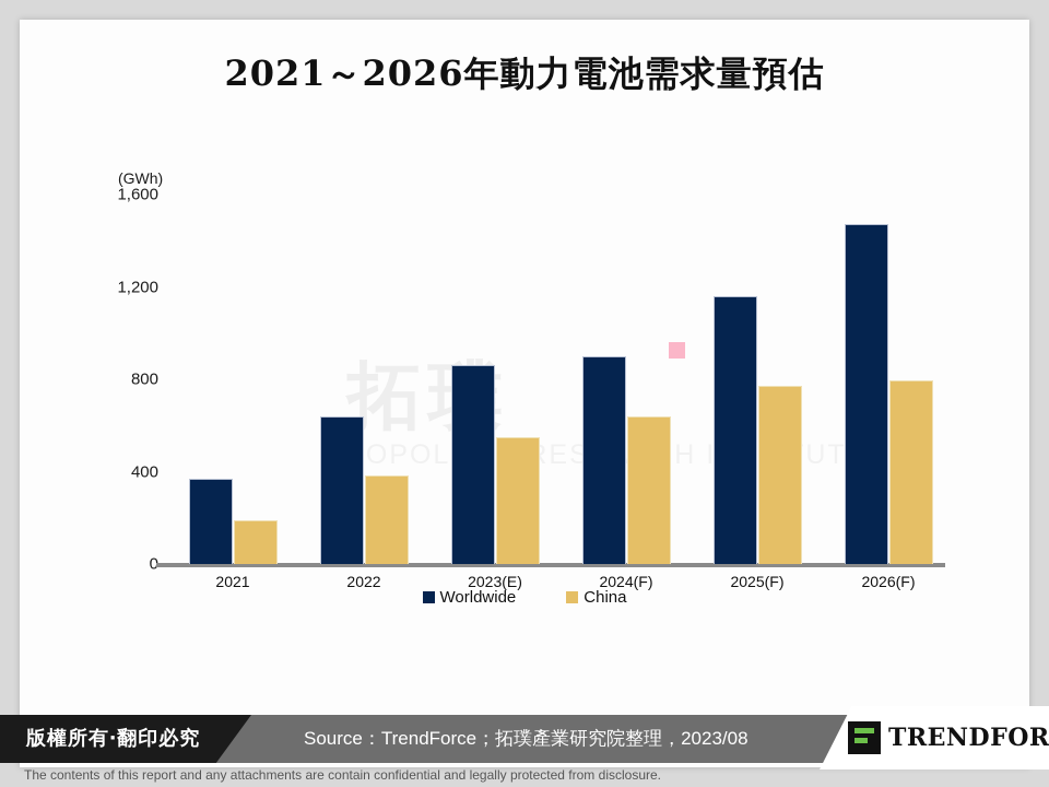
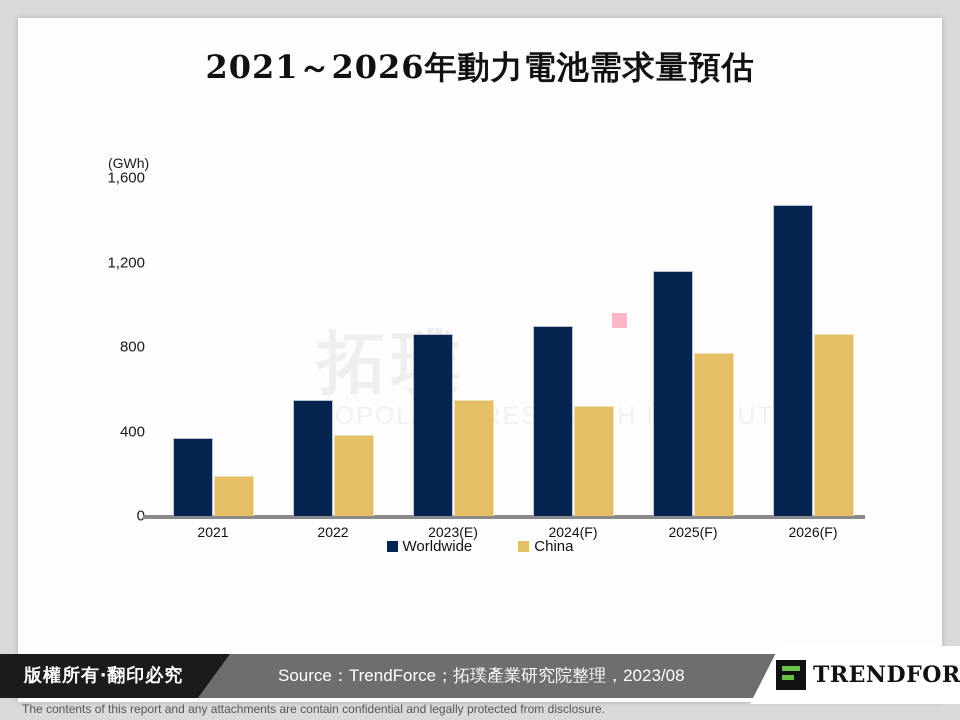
Worldwide/2022: 640 -> 550
China/2024(F): 640 -> 520
China/2026(F): 800 -> 860
